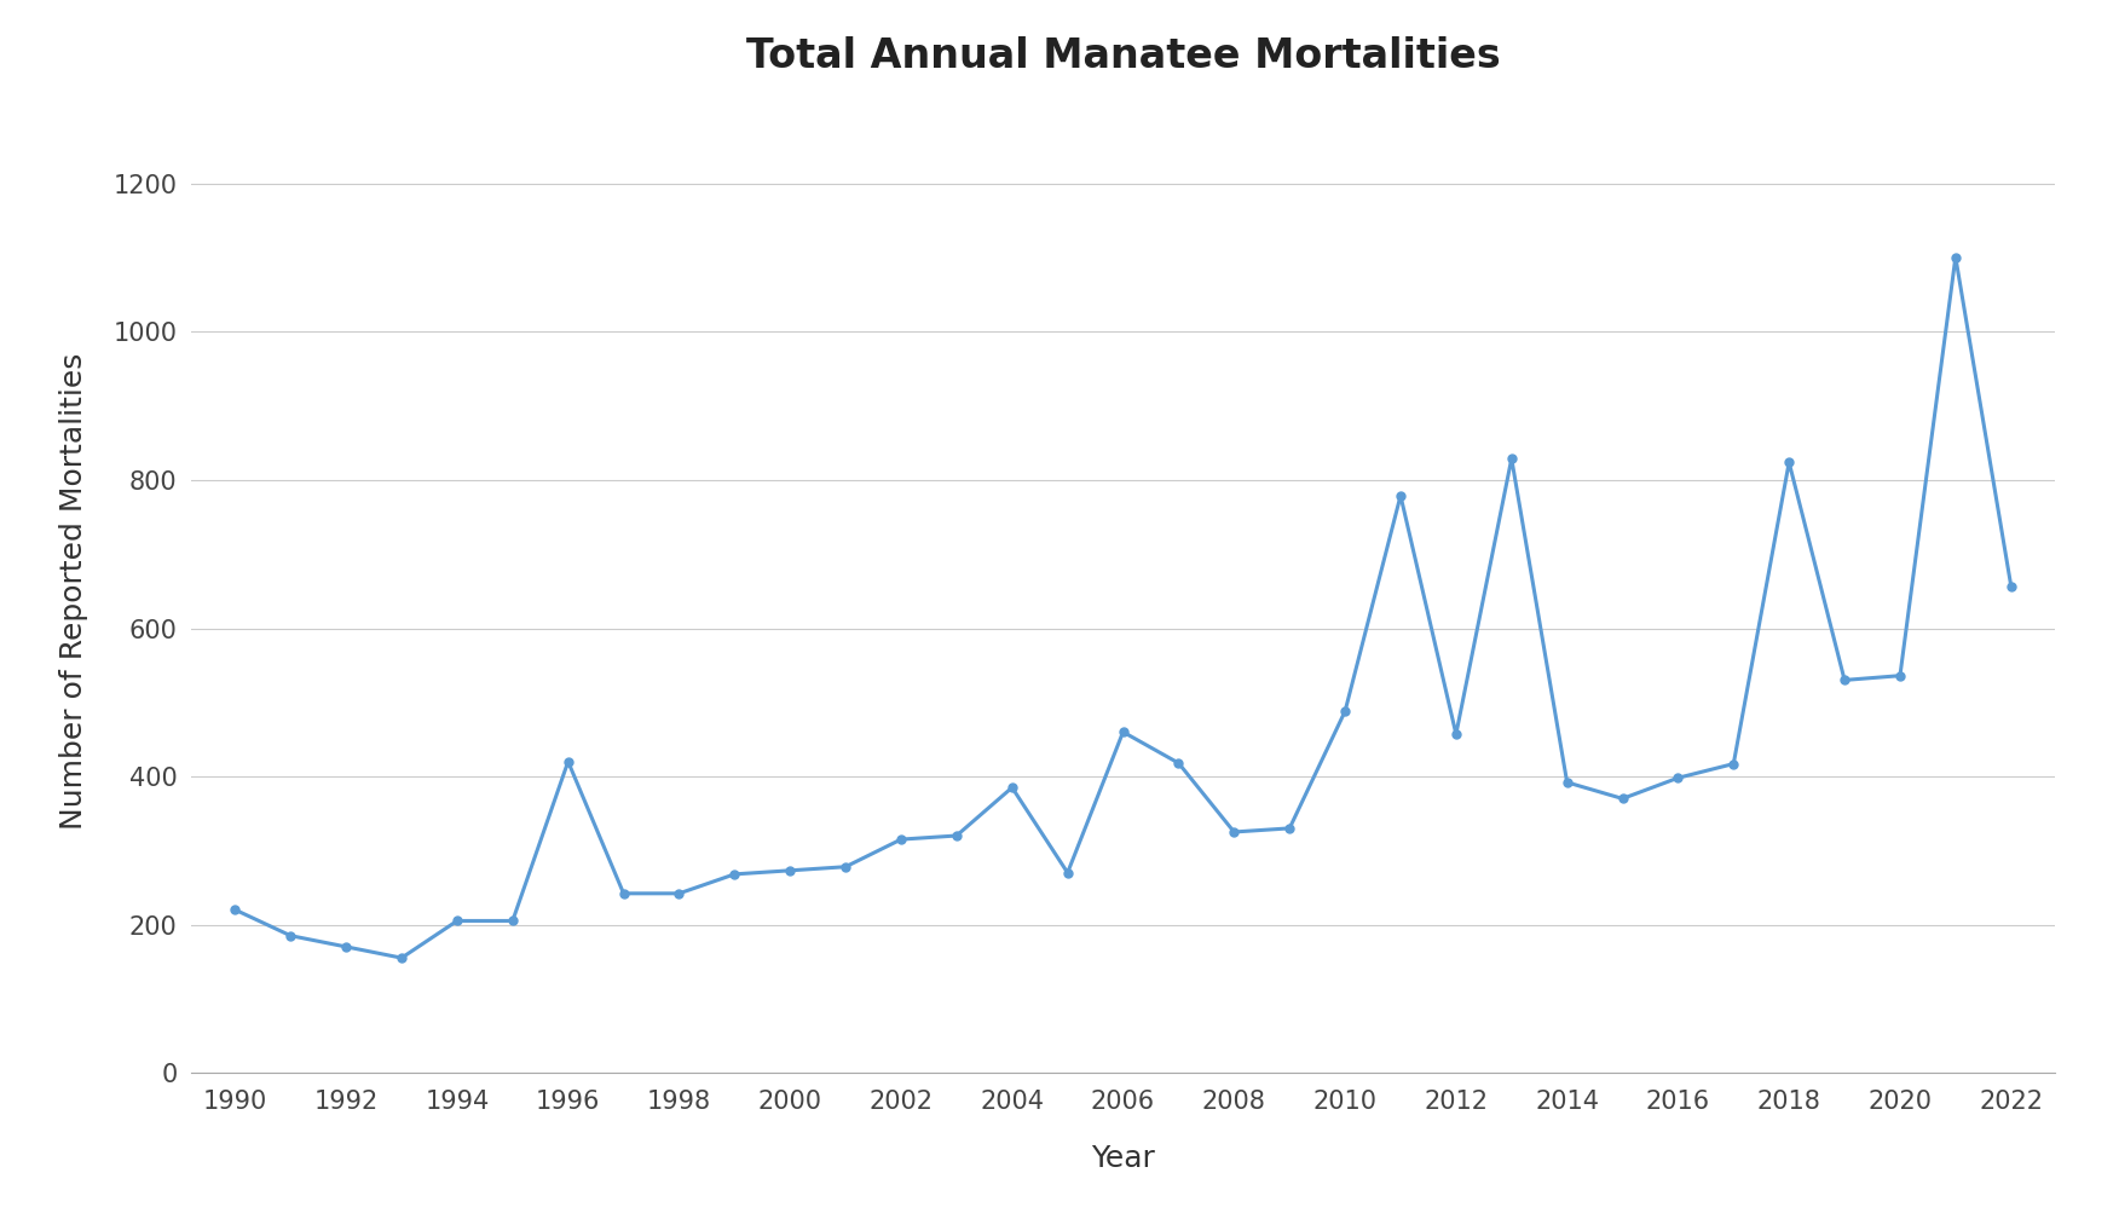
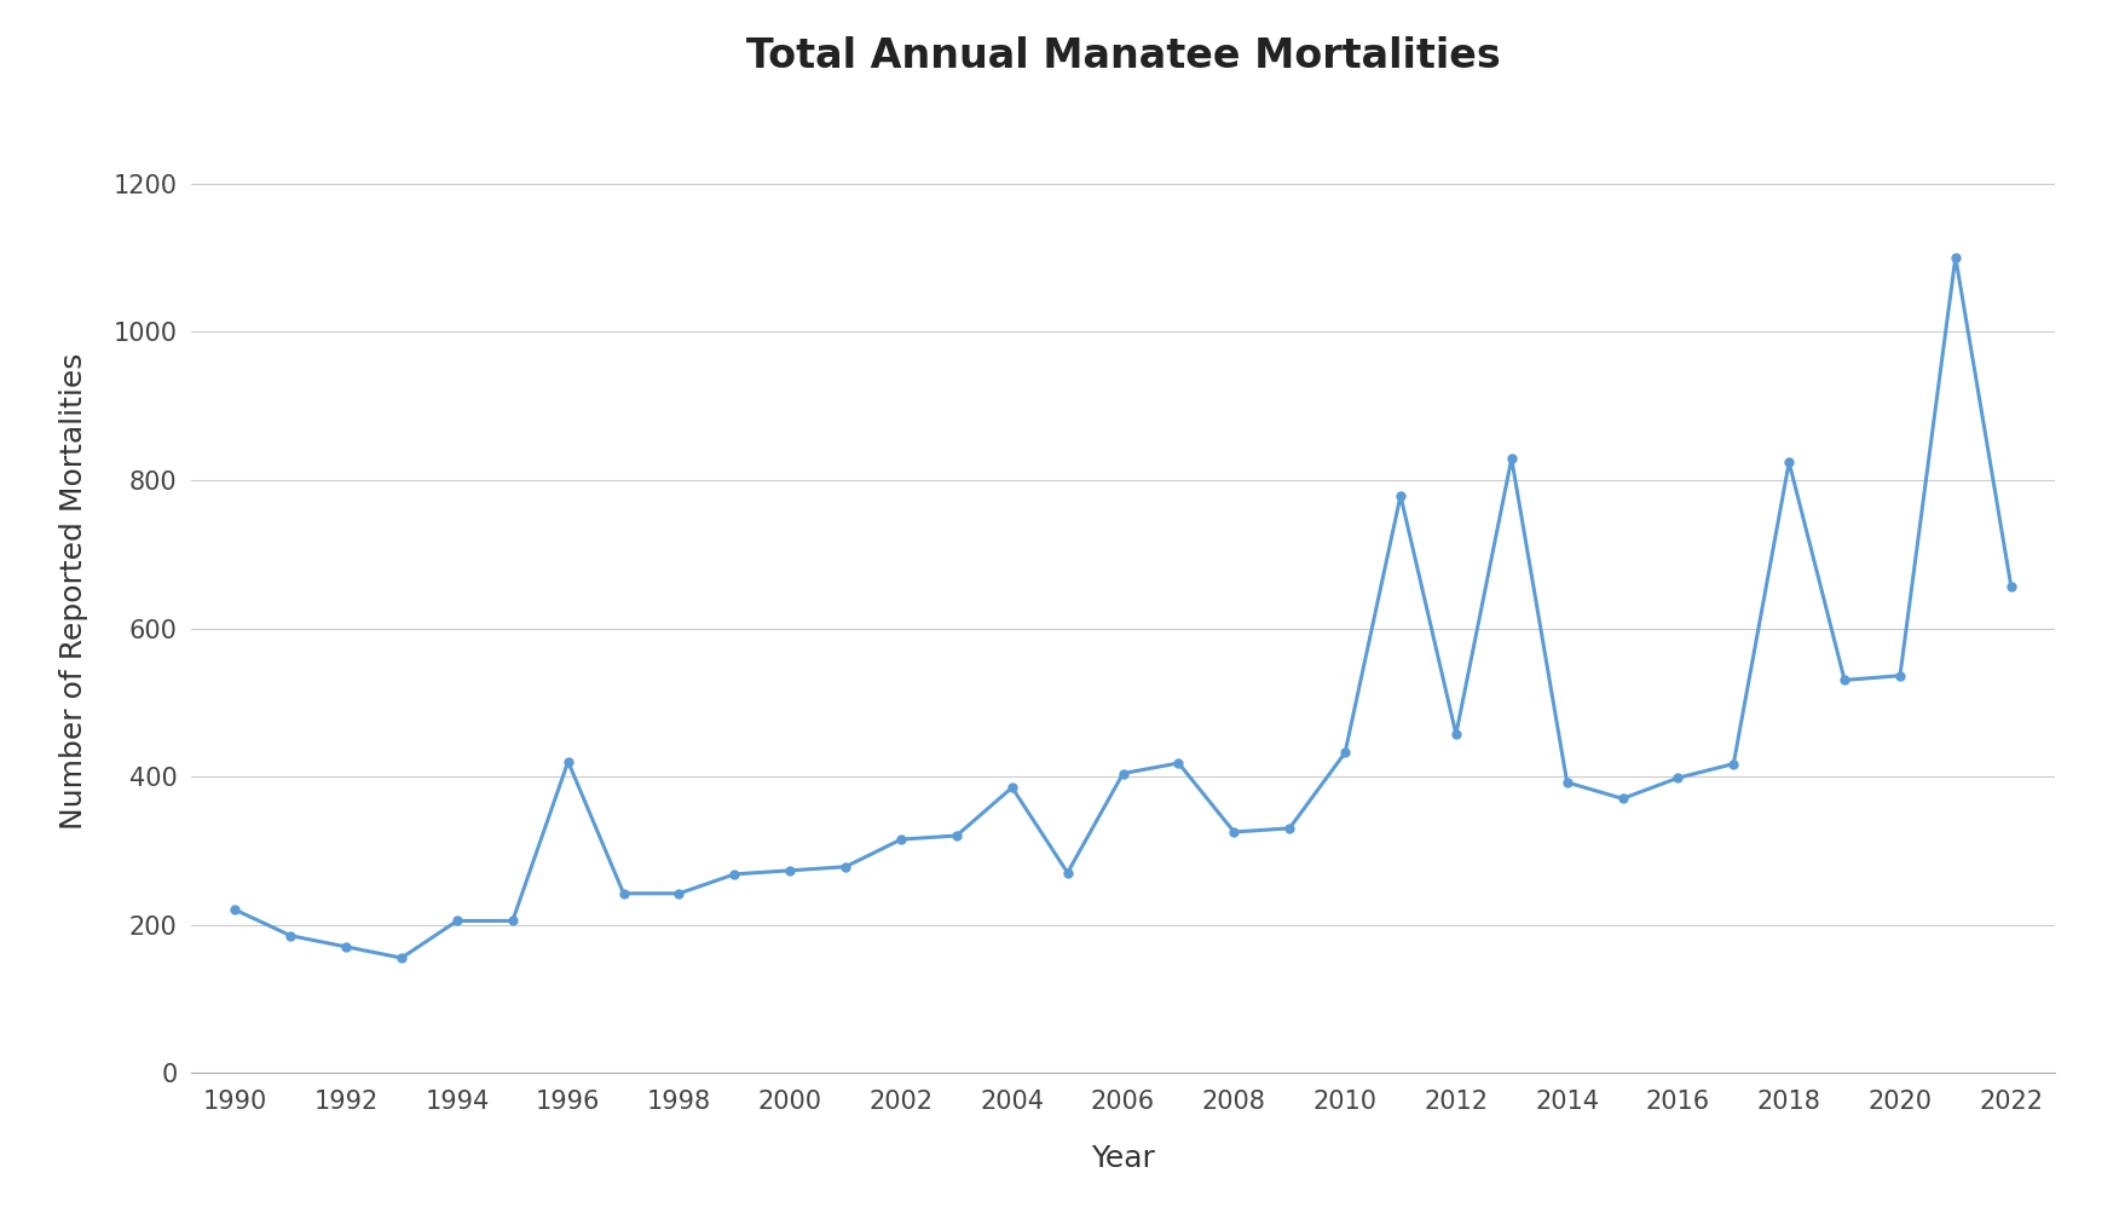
2006: 460 -> 404
2010: 488 -> 432
